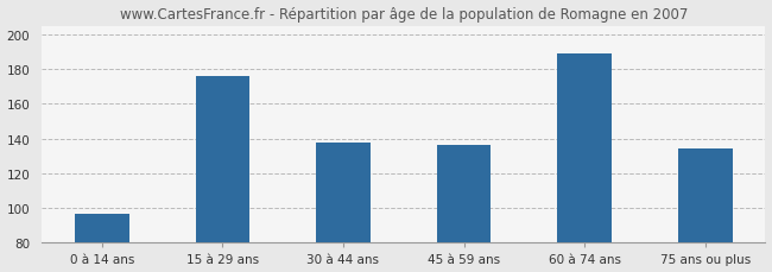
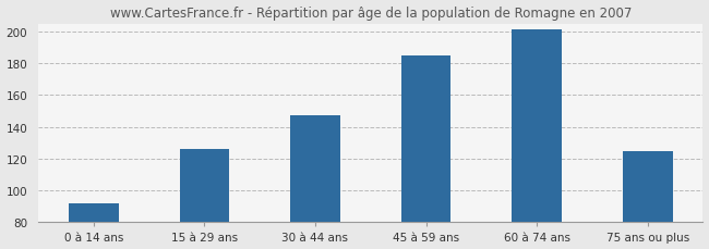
0 à 14 ans: 97 -> 92
15 à 29 ans: 176 -> 126
30 à 44 ans: 138 -> 147
45 à 59 ans: 136 -> 185
60 à 74 ans: 189 -> 201
75 ans ou plus: 134 -> 125
